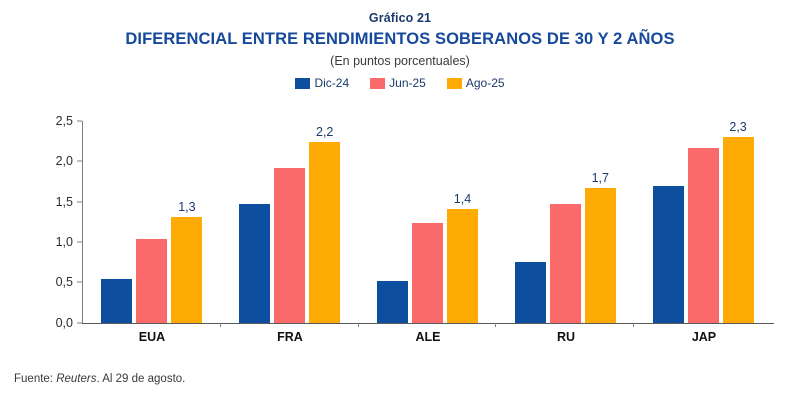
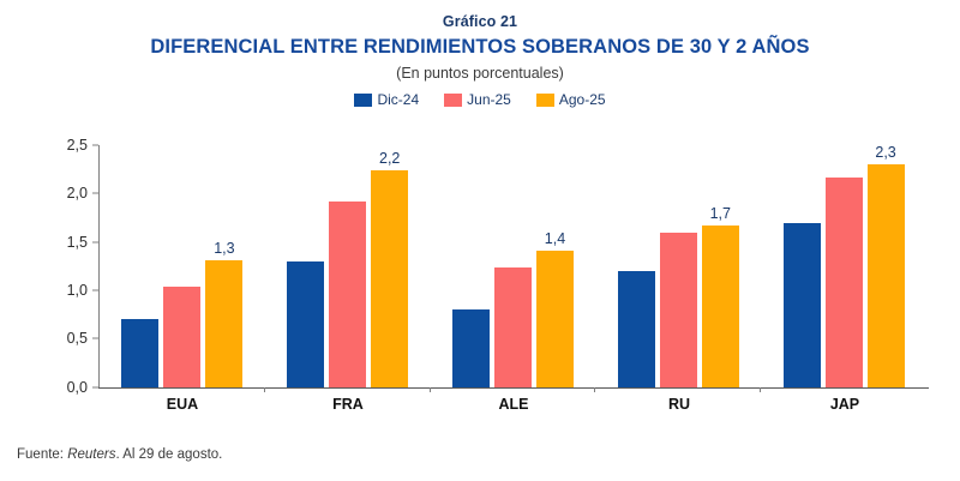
Dic-24/EUA: 0,5 -> 0,7
Dic-24/FRA: 1,5 -> 1,3
Dic-24/ALE: 0,5 -> 0,8
Dic-24/RU: 0,8 -> 1,2
Jun-25/RU: 1,5 -> 1,6
